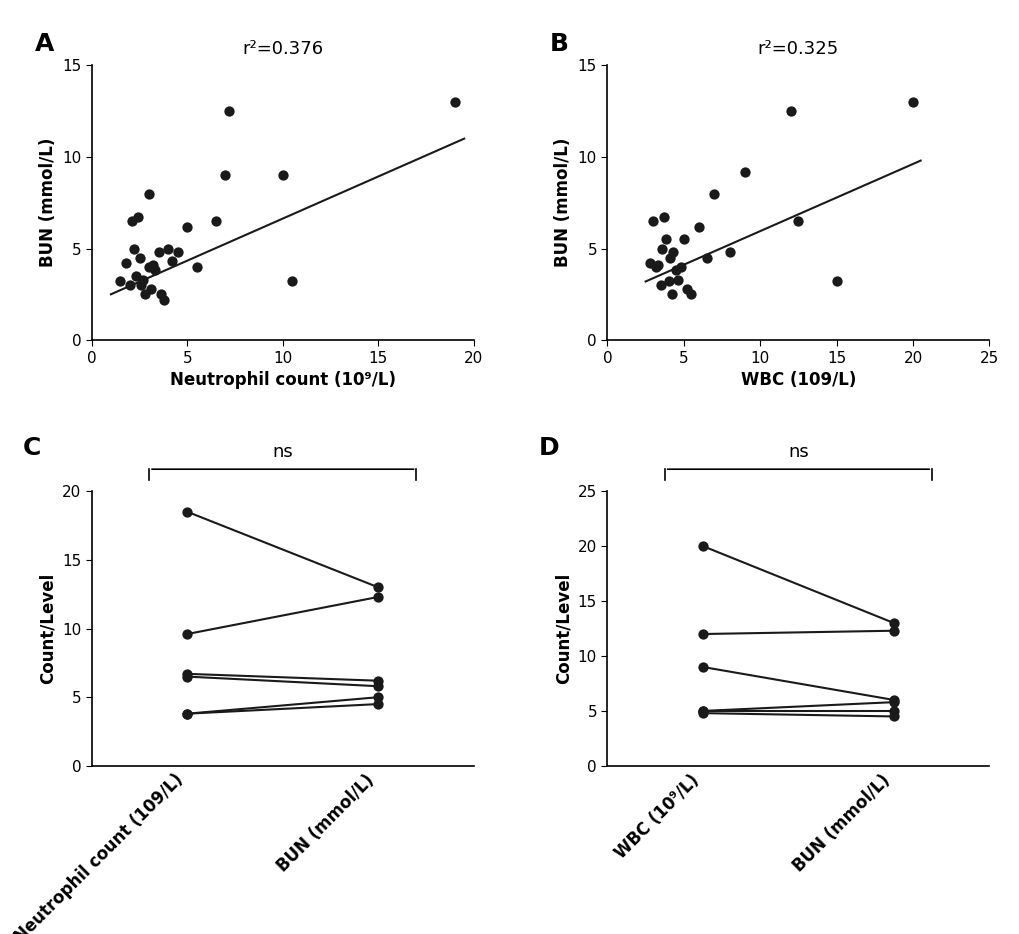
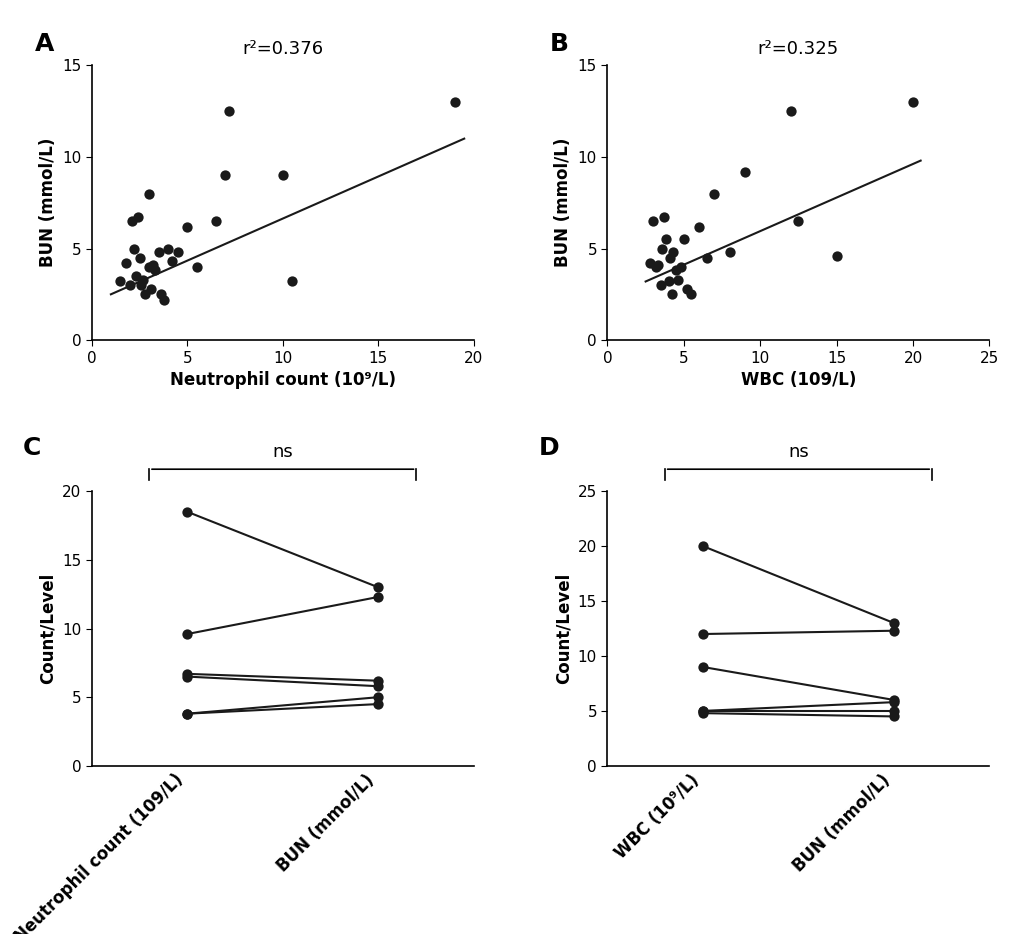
r²=0.325/15: 3.2 -> 4.6
